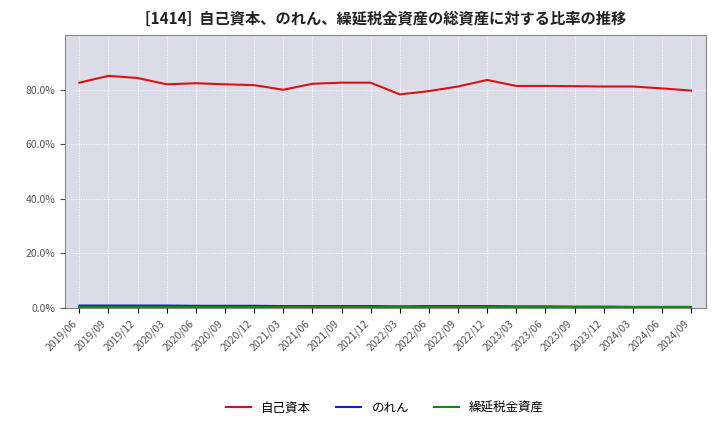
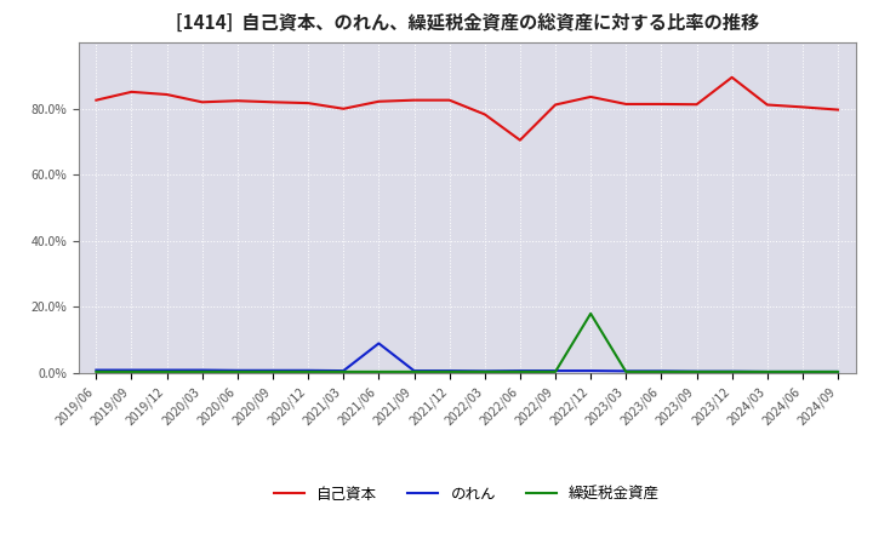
のれん/2021/06: 0.7% -> 9.0%
自己資本/2022/06: 79.5% -> 70.5%
繰延税金資産/2022/12: 0.4% -> 18.0%
自己資本/2023/12: 81.2% -> 89.5%
